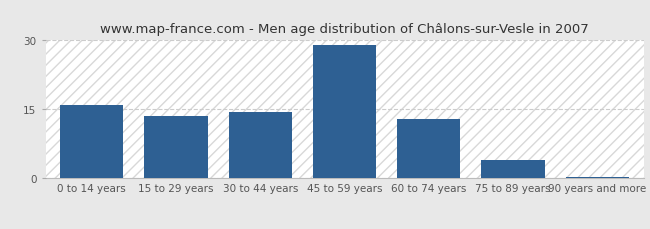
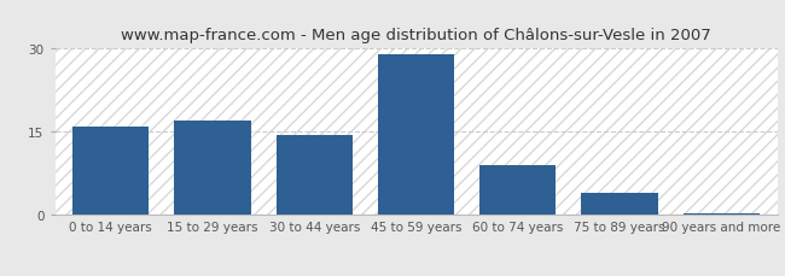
15 to 29 years: 13.5 -> 17.0
60 to 74 years: 13.0 -> 9.0
